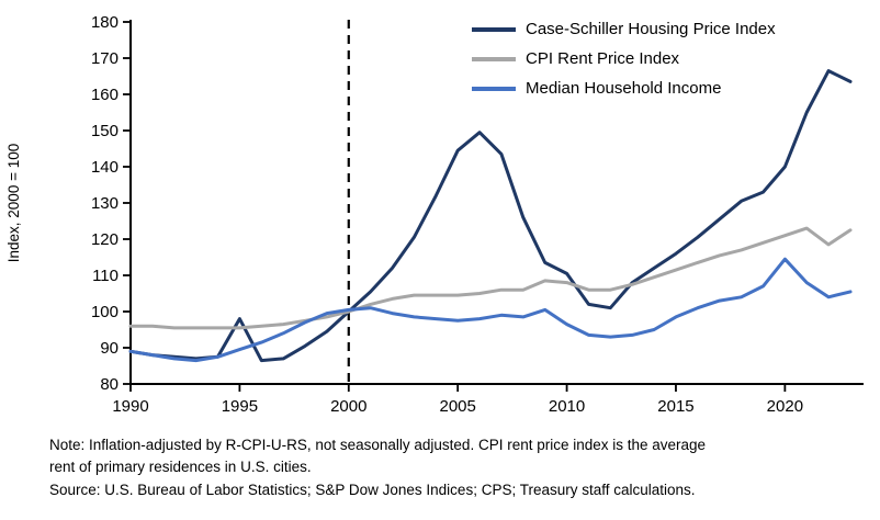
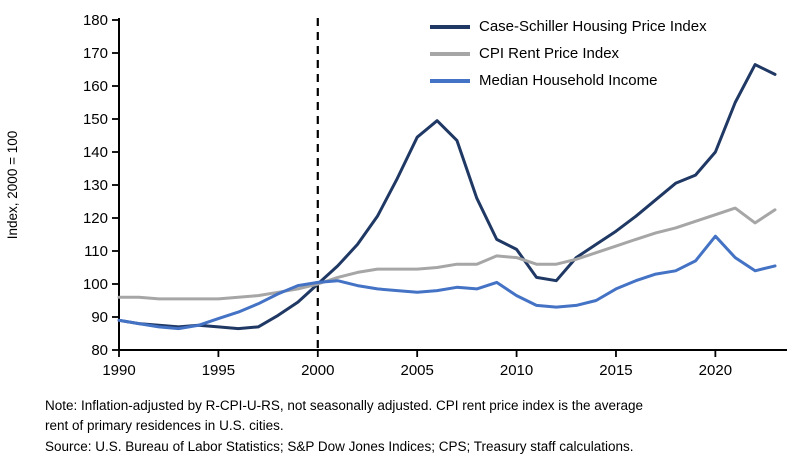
Case-Schiller Housing Price Index/1995: 98 -> 87
